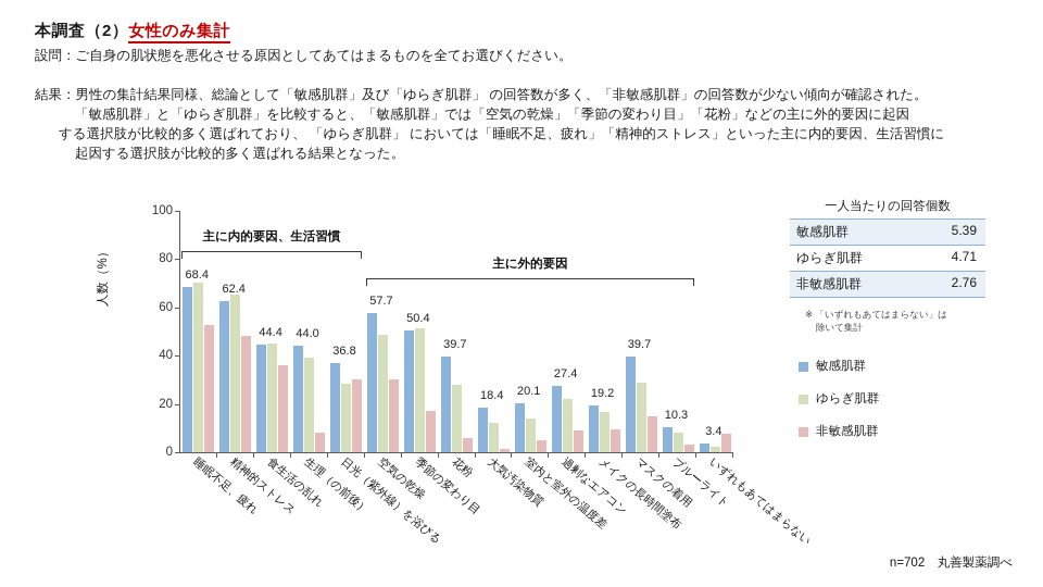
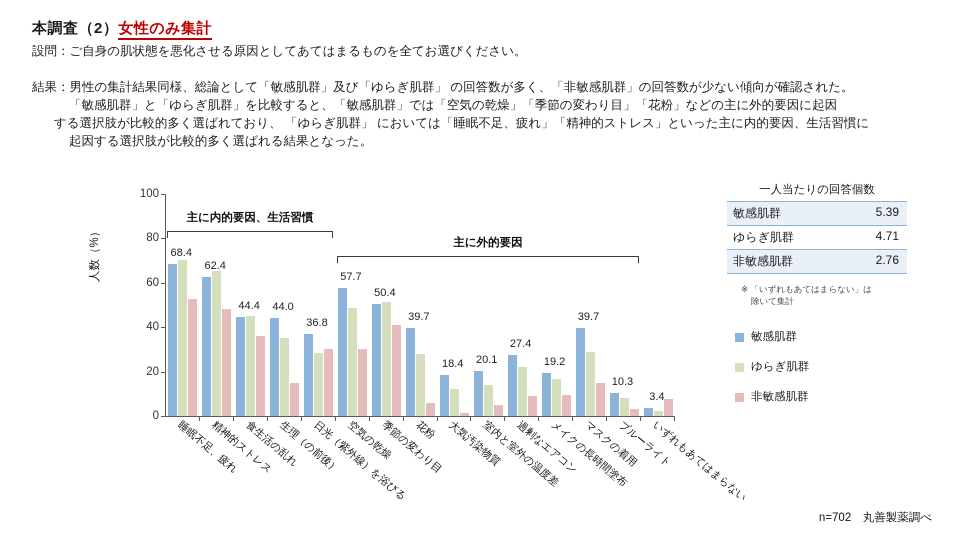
ゆらぎ肌群/生理（の前後）: 39 -> 35
非敏感肌群/生理（の前後）: 8 -> 15
非敏感肌群/季節の変わり目: 17 -> 41
